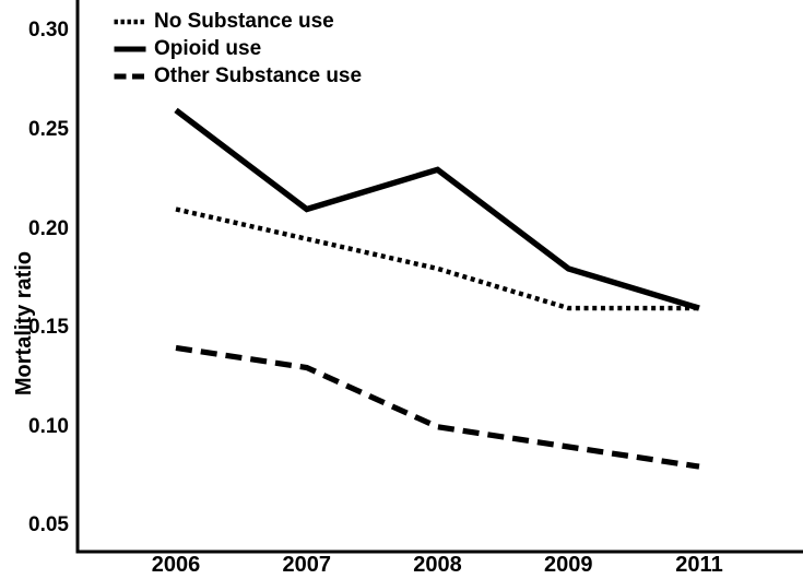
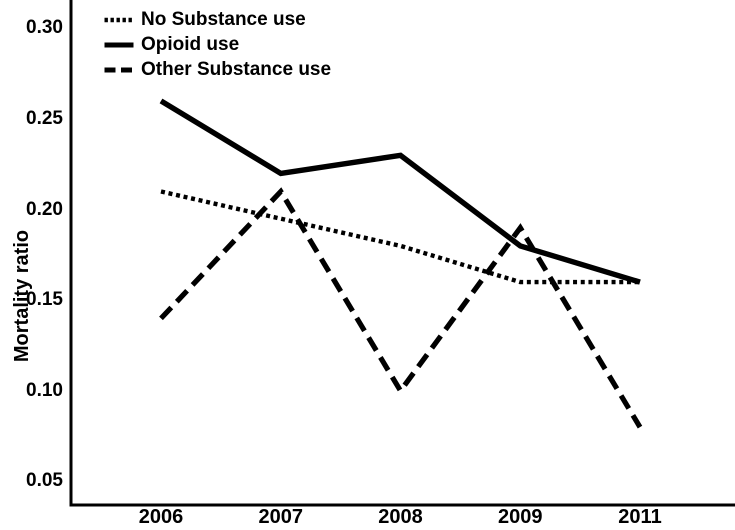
Opioid use/2007: 0.21 -> 0.22
Other Substance use/2007: 0.13 -> 0.21
Other Substance use/2009: 0.09 -> 0.19
